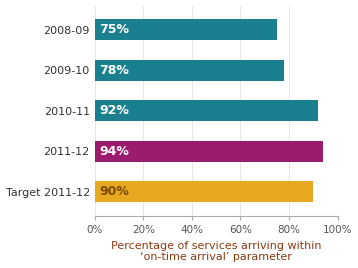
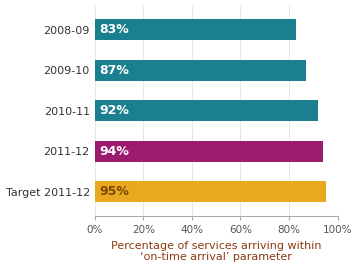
2008-09: 75% -> 83%
2009-10: 78% -> 87%
Target 2011-12: 90% -> 95%
